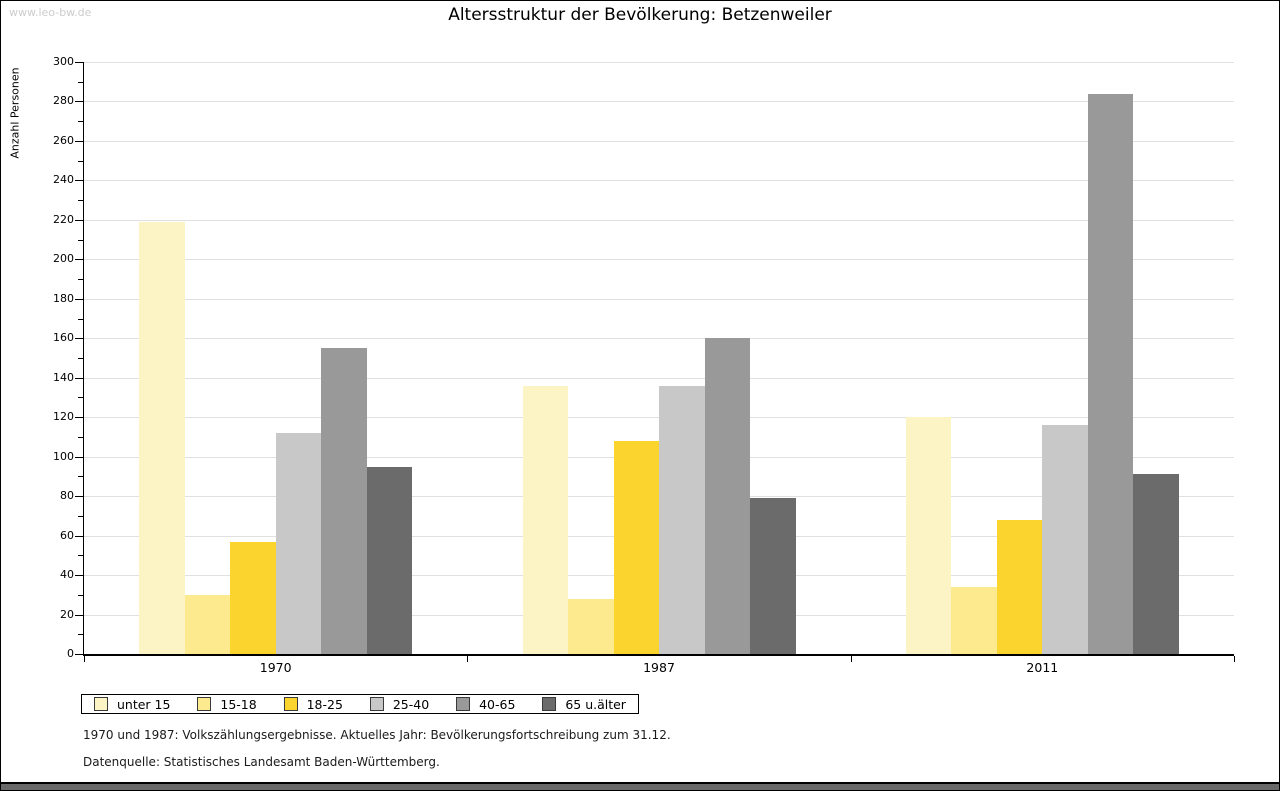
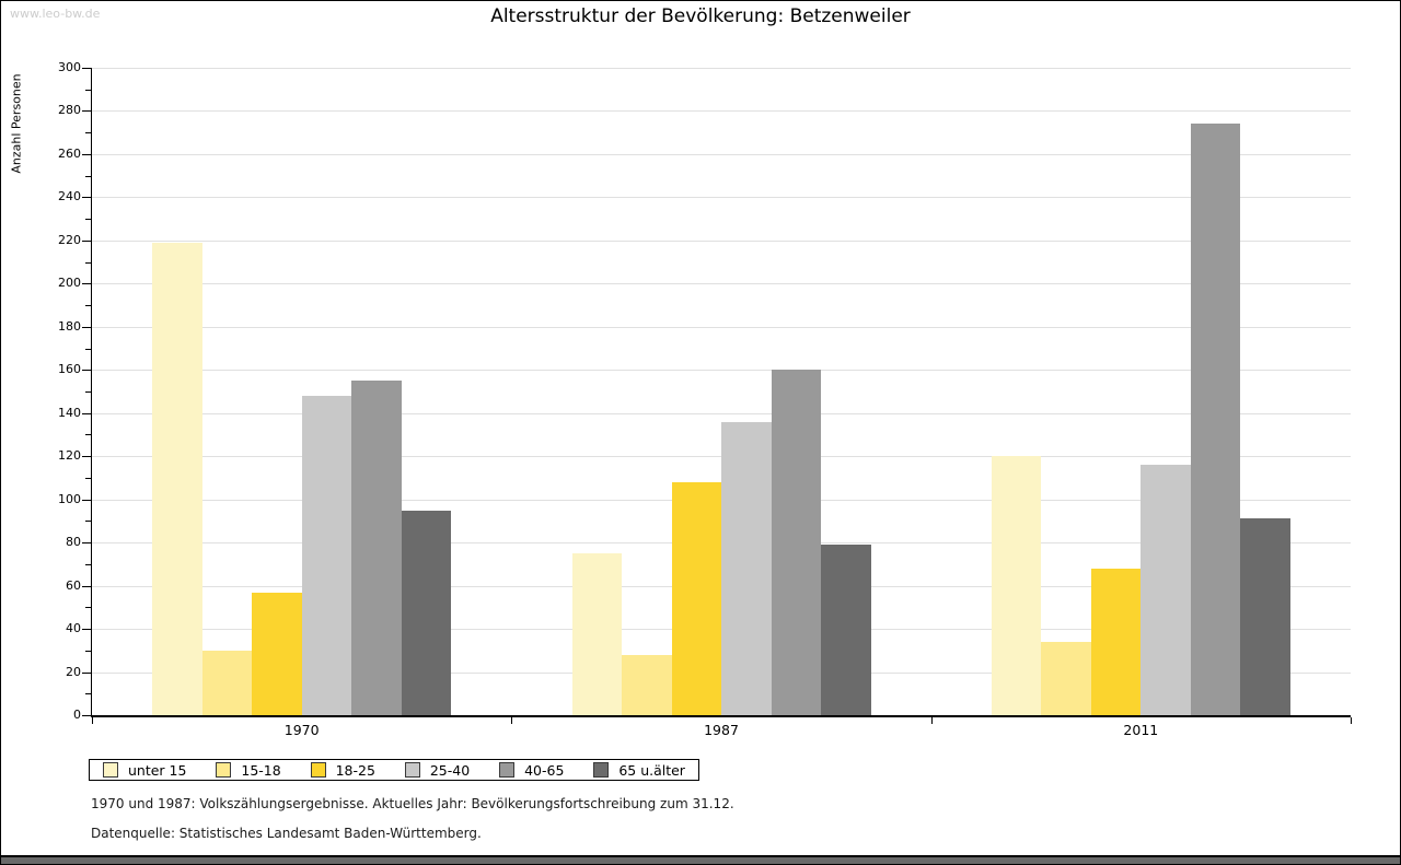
25-40/1970: 112 -> 148
unter 15/1987: 136 -> 75
40-65/2011: 284 -> 274
